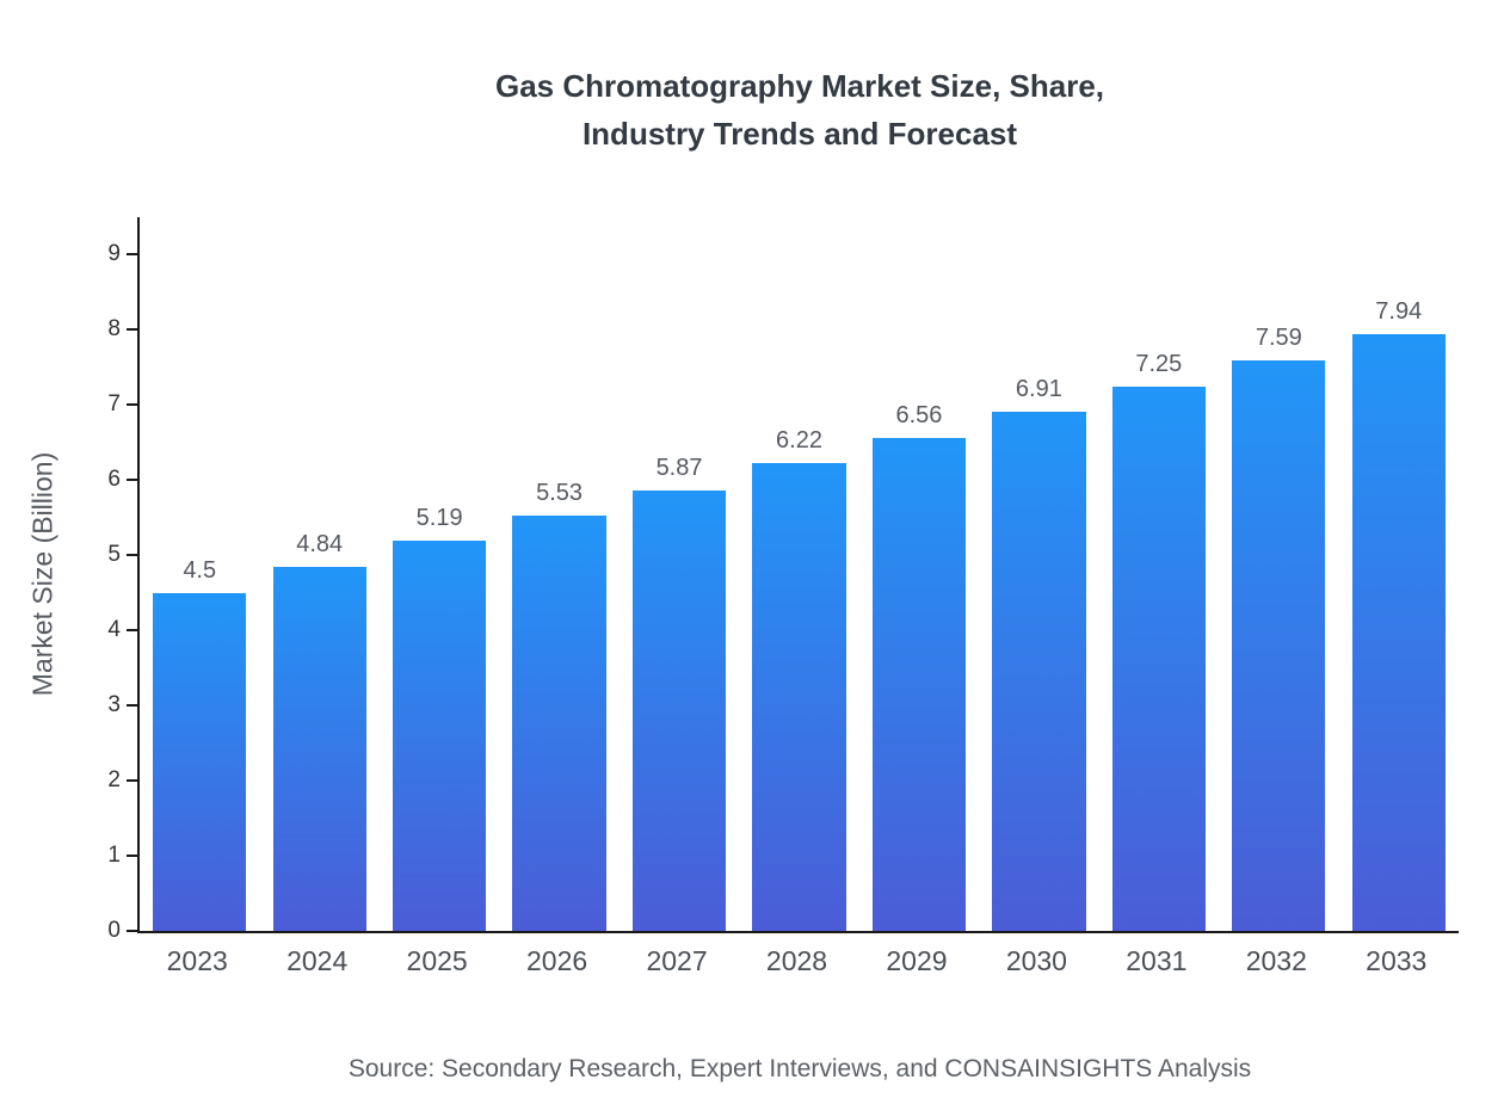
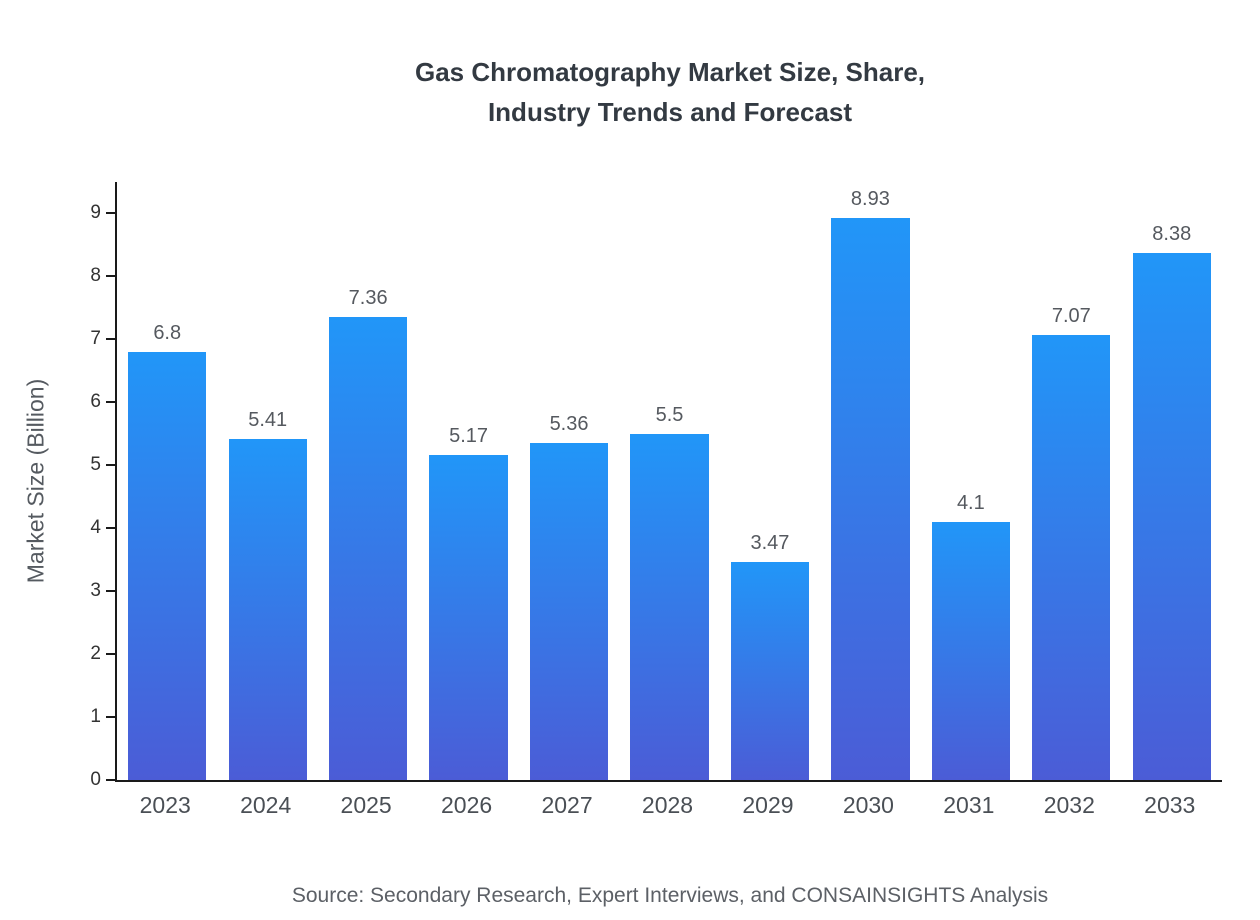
2023: 4.5 -> 6.8
2024: 4.84 -> 5.41
2025: 5.19 -> 7.36
2026: 5.53 -> 5.17
2027: 5.87 -> 5.36
2028: 6.22 -> 5.5
2029: 6.56 -> 3.47
2030: 6.91 -> 8.93
2031: 7.25 -> 4.1
2032: 7.59 -> 7.07
2033: 7.94 -> 8.38
